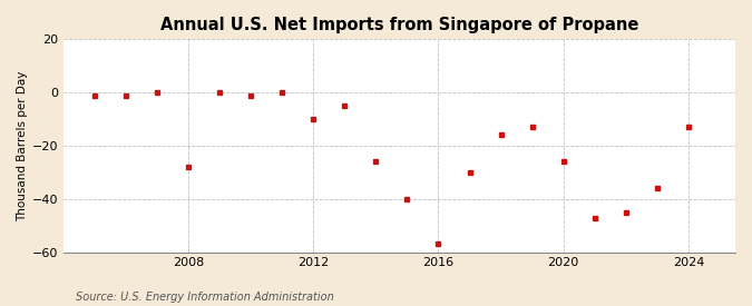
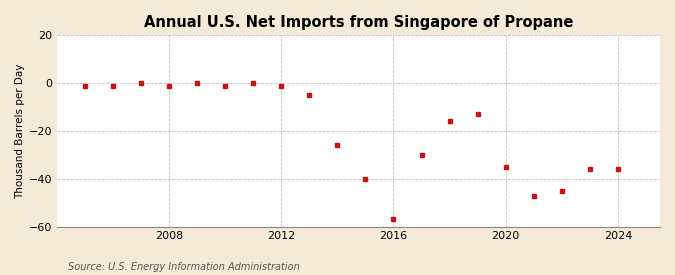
2008: -28 -> -1
2012: -10 -> -1
2020: -26 -> -35
2024: -13 -> -36
